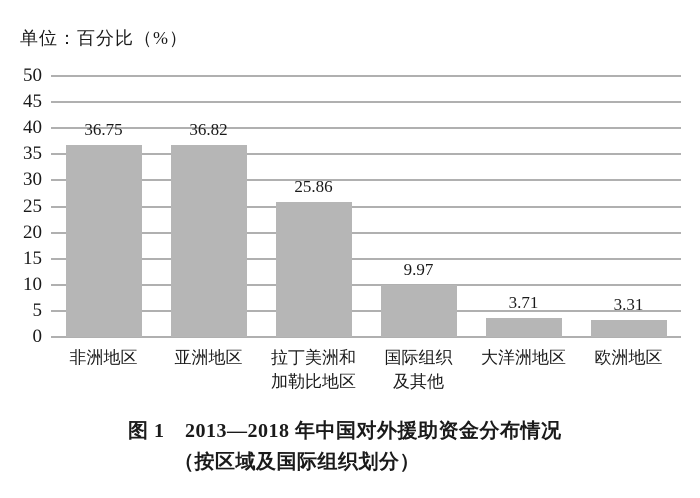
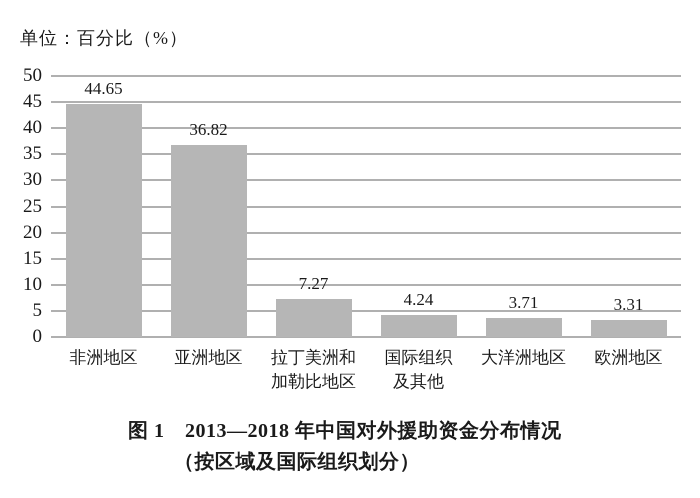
非洲地区: 36.75 -> 44.65
拉丁美洲和 加勒比地区: 25.86 -> 7.27
国际组织 及其他: 9.97 -> 4.24
